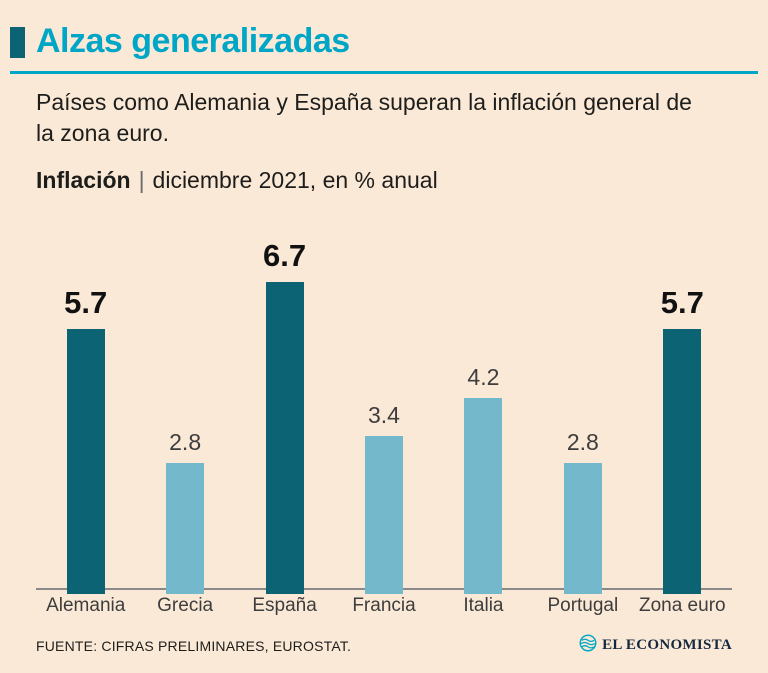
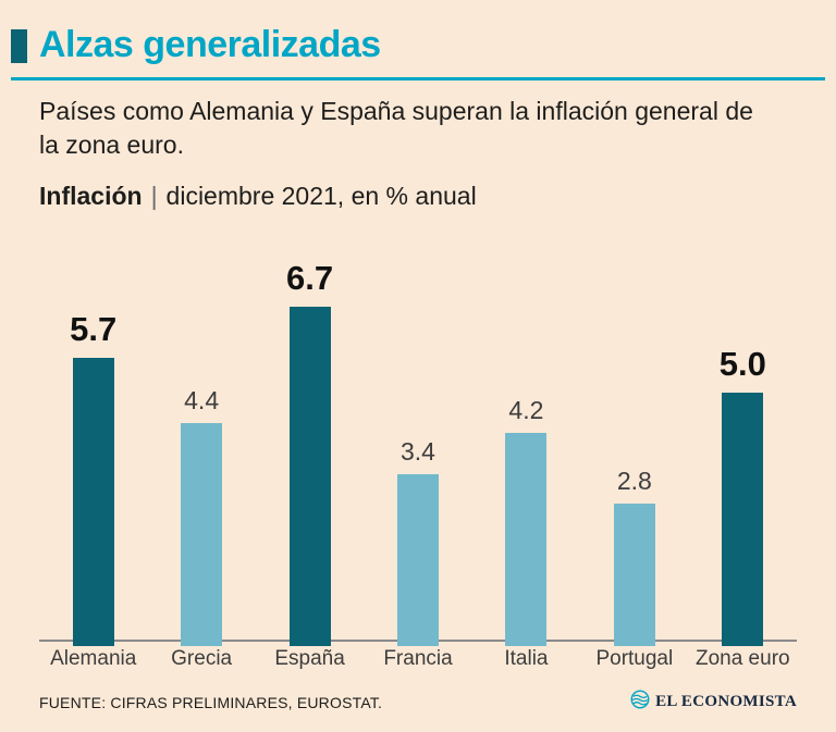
Grecia: 2.8 -> 4.4
Zona euro: 5.7 -> 5.0
